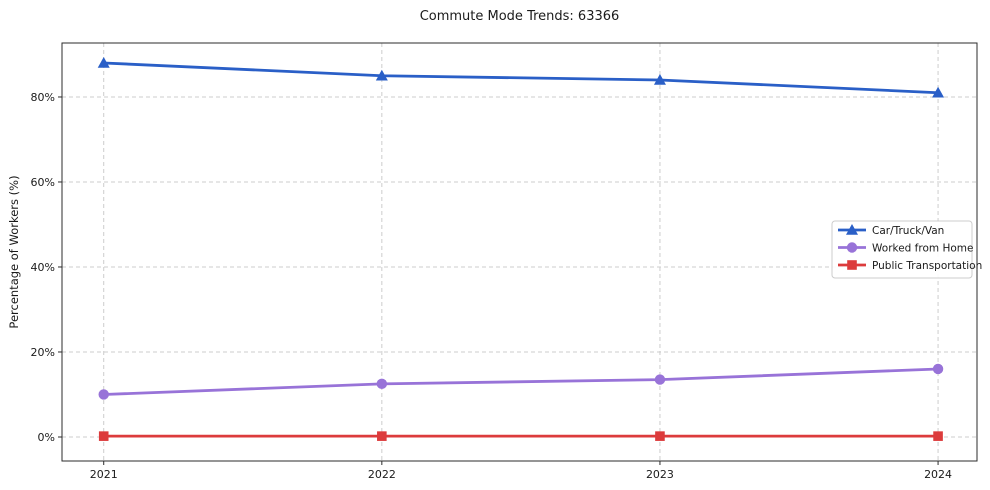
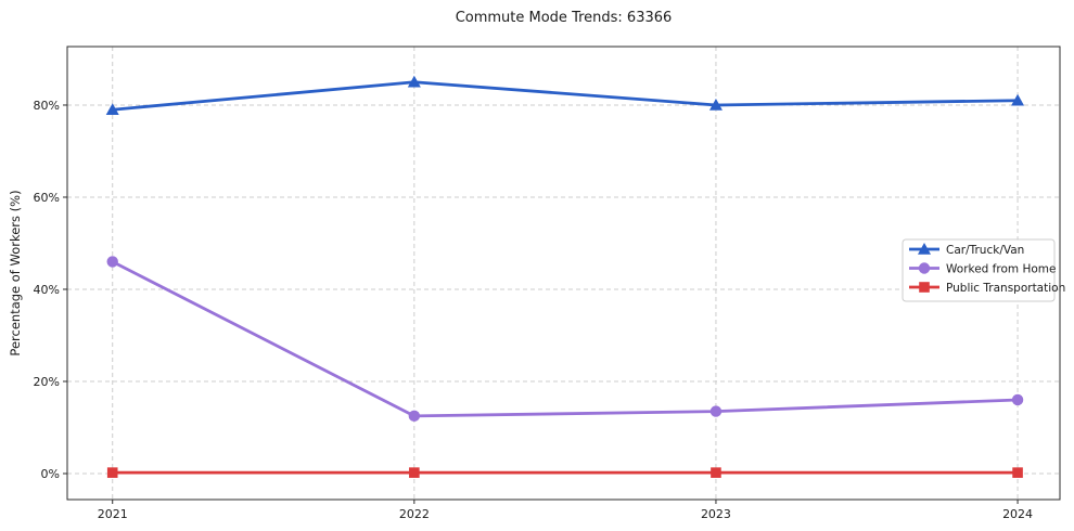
Car/Truck/Van/2021: 88% -> 79%
Worked from Home/2021: 10% -> 46%
Car/Truck/Van/2023: 84% -> 80%
